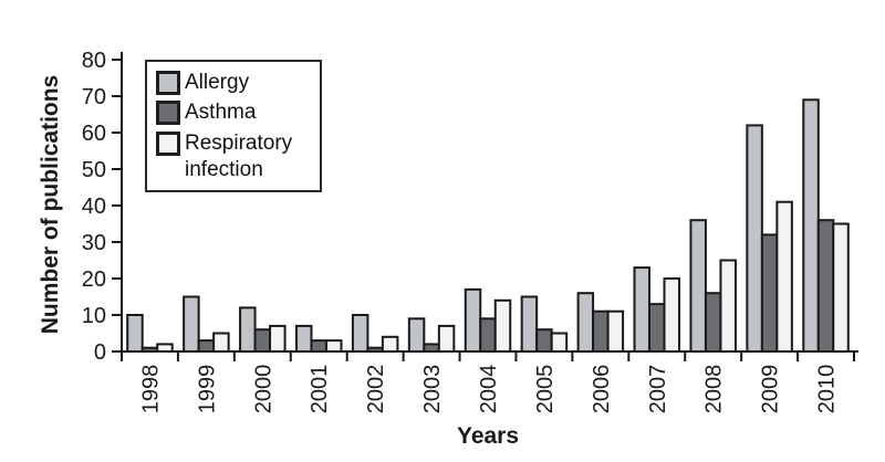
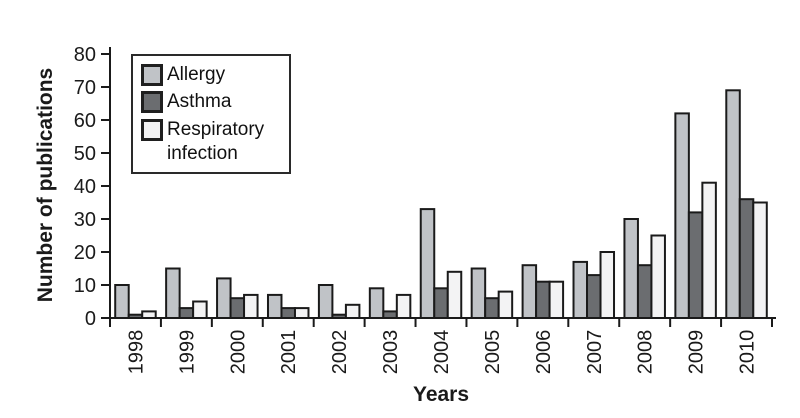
Allergy/2004: 17 -> 33
Respiratory infection/2005: 5 -> 8
Allergy/2007: 23 -> 17
Allergy/2008: 36 -> 30
